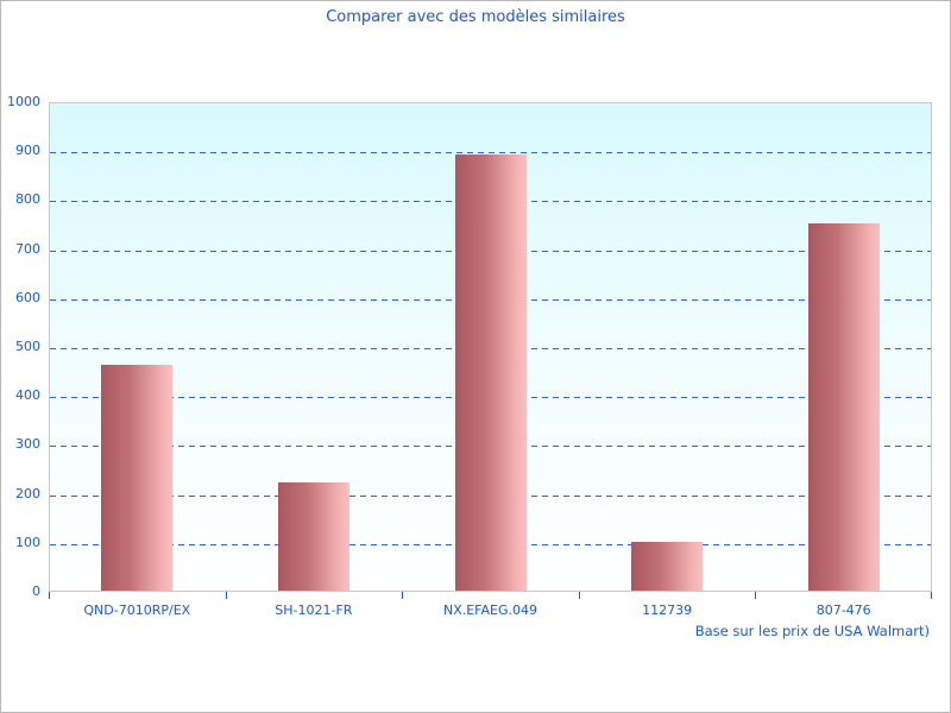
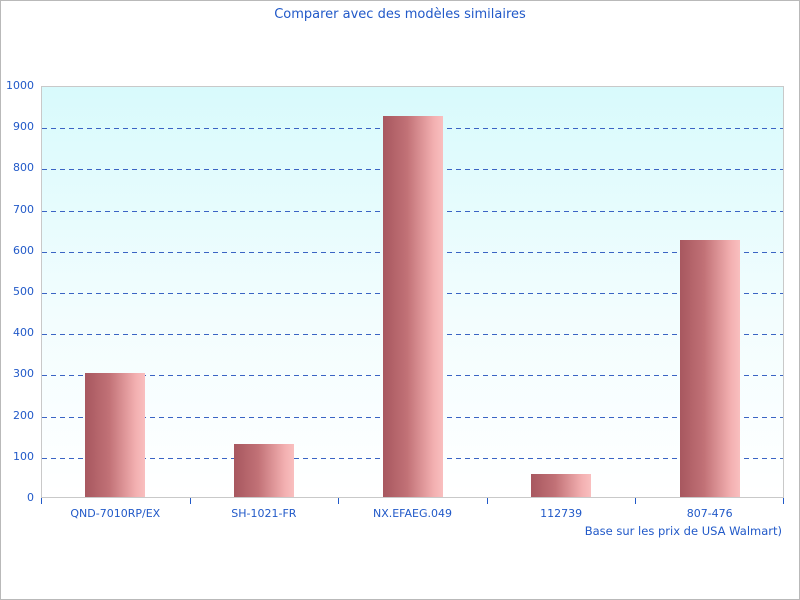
QND-7010RP/EX: 460 -> 300
SH-1021-FR: 220 -> 130
NX.EFAEG.049: 890 -> 920
112739: 100 -> 60
807-476: 750 -> 620
